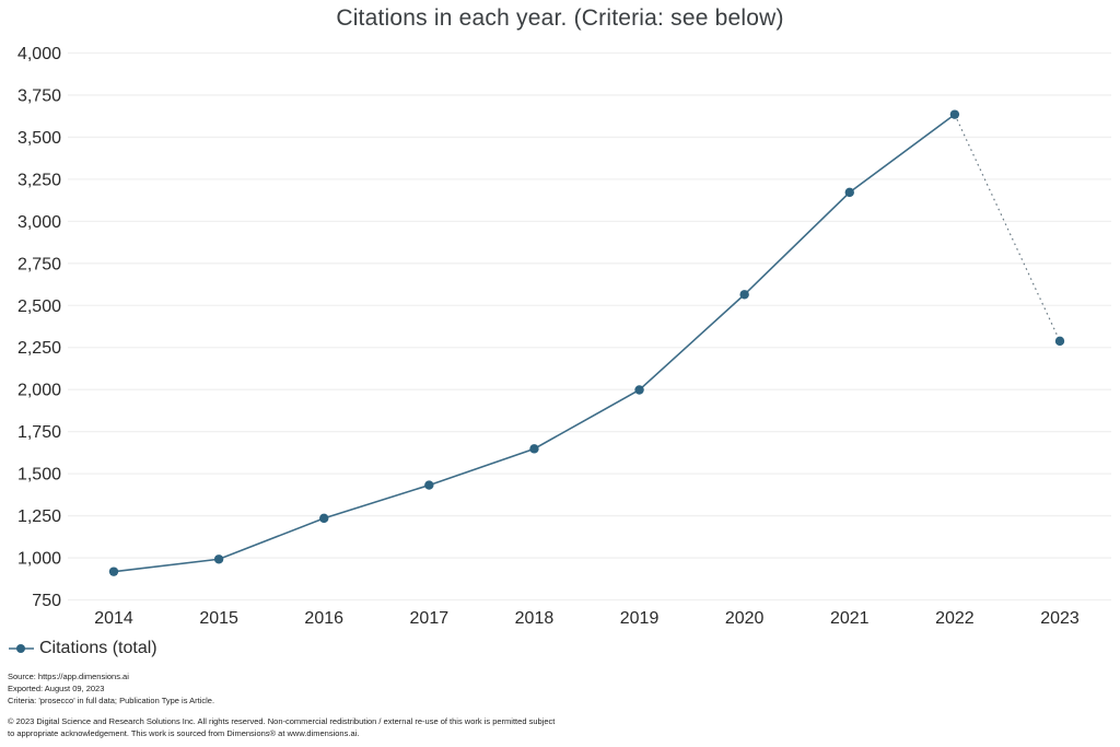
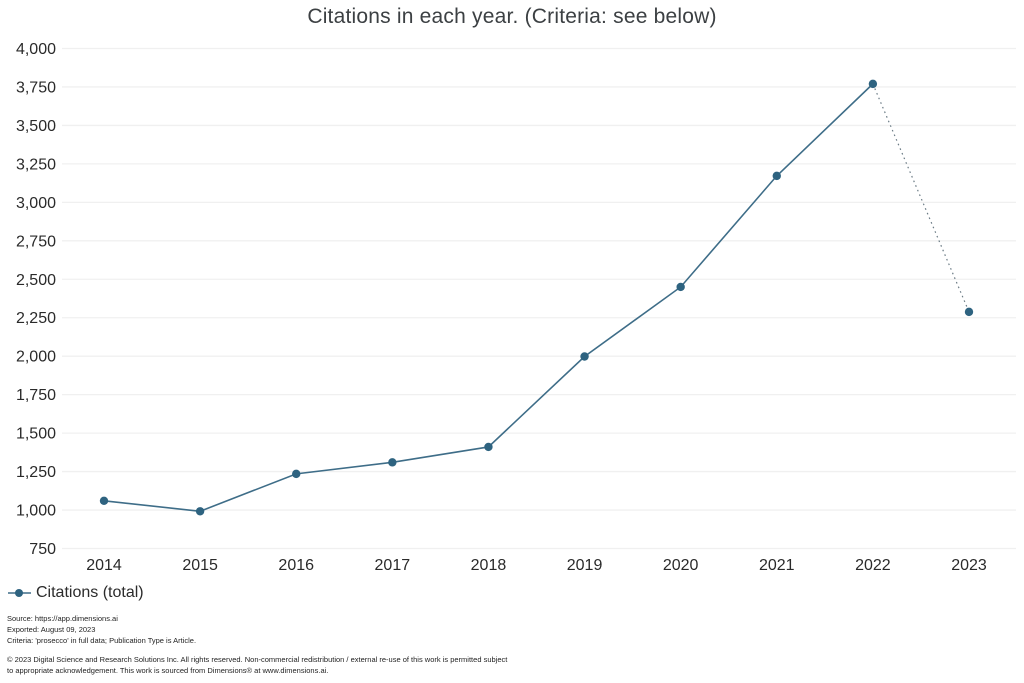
2014: 920 -> 1060
2017: 1430 -> 1310
2018: 1650 -> 1410
2020: 2560 -> 2450
2022: 3640 -> 3770
